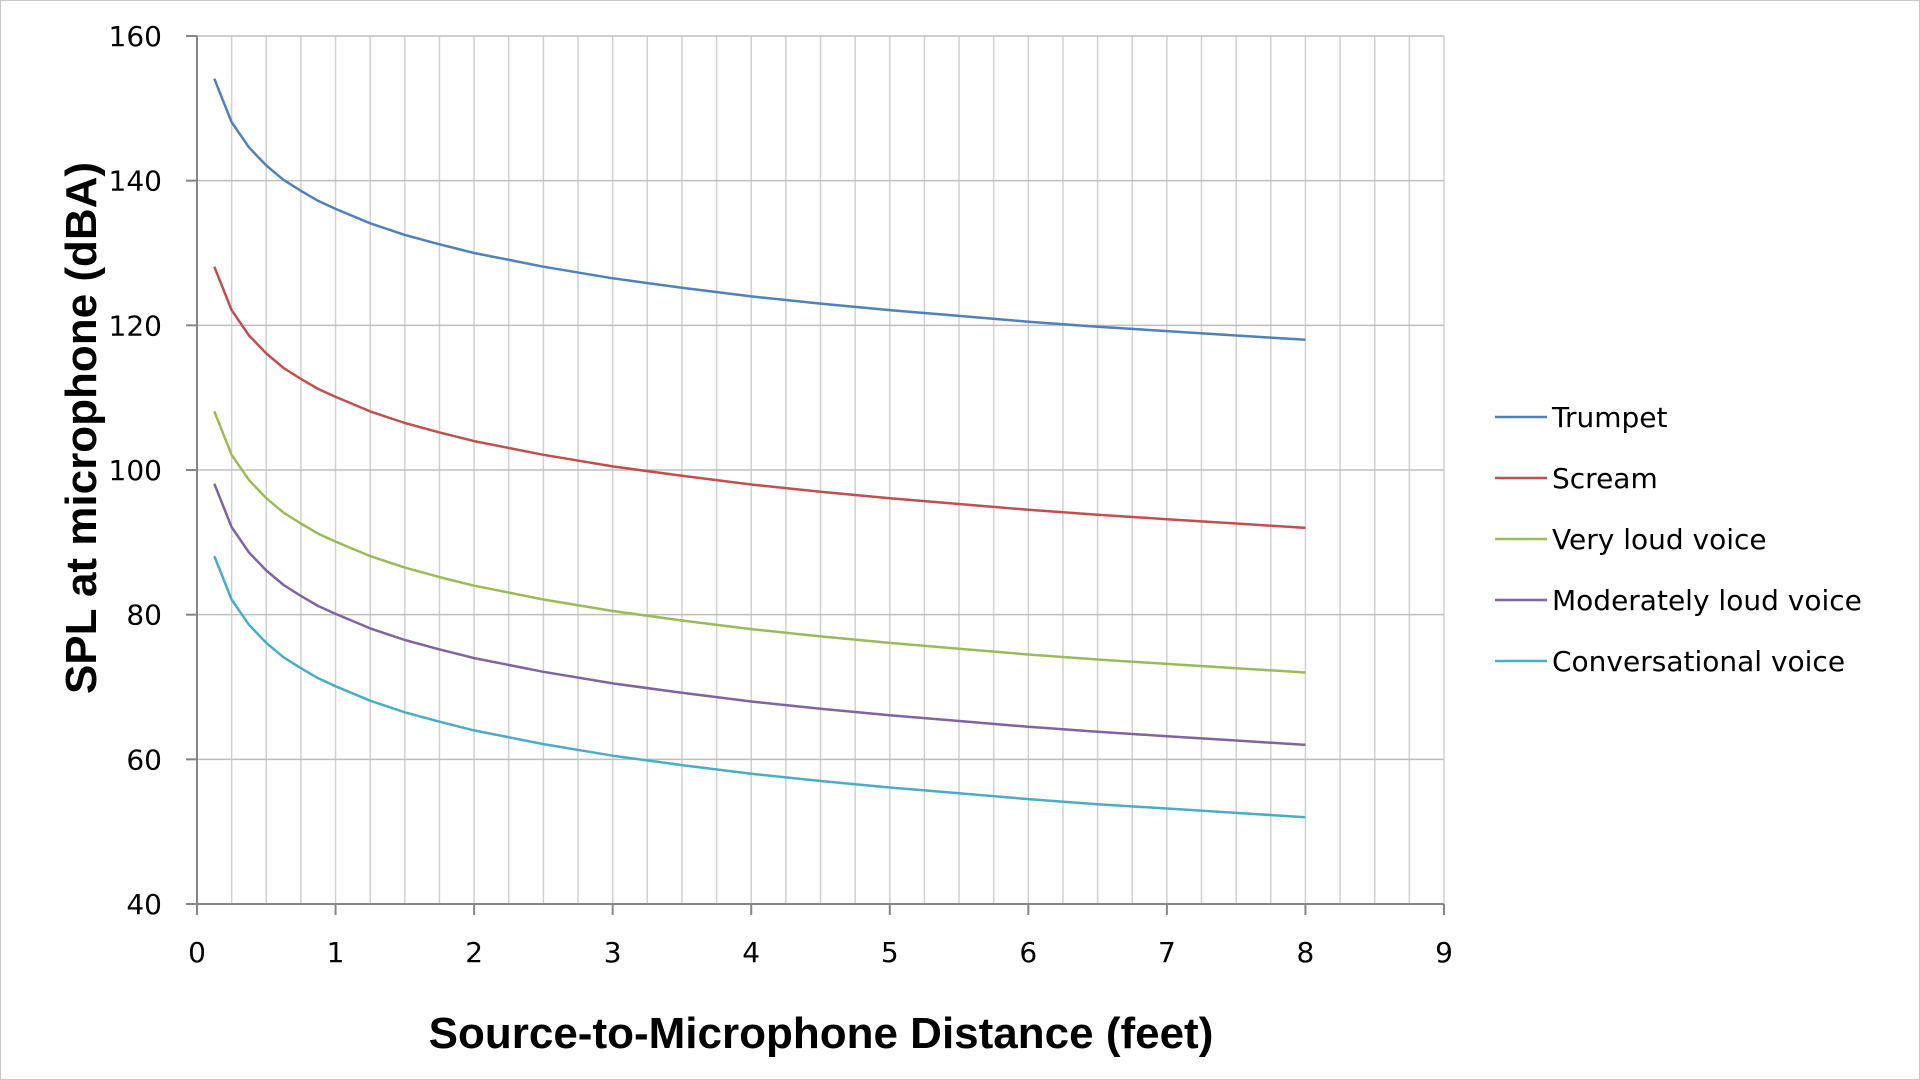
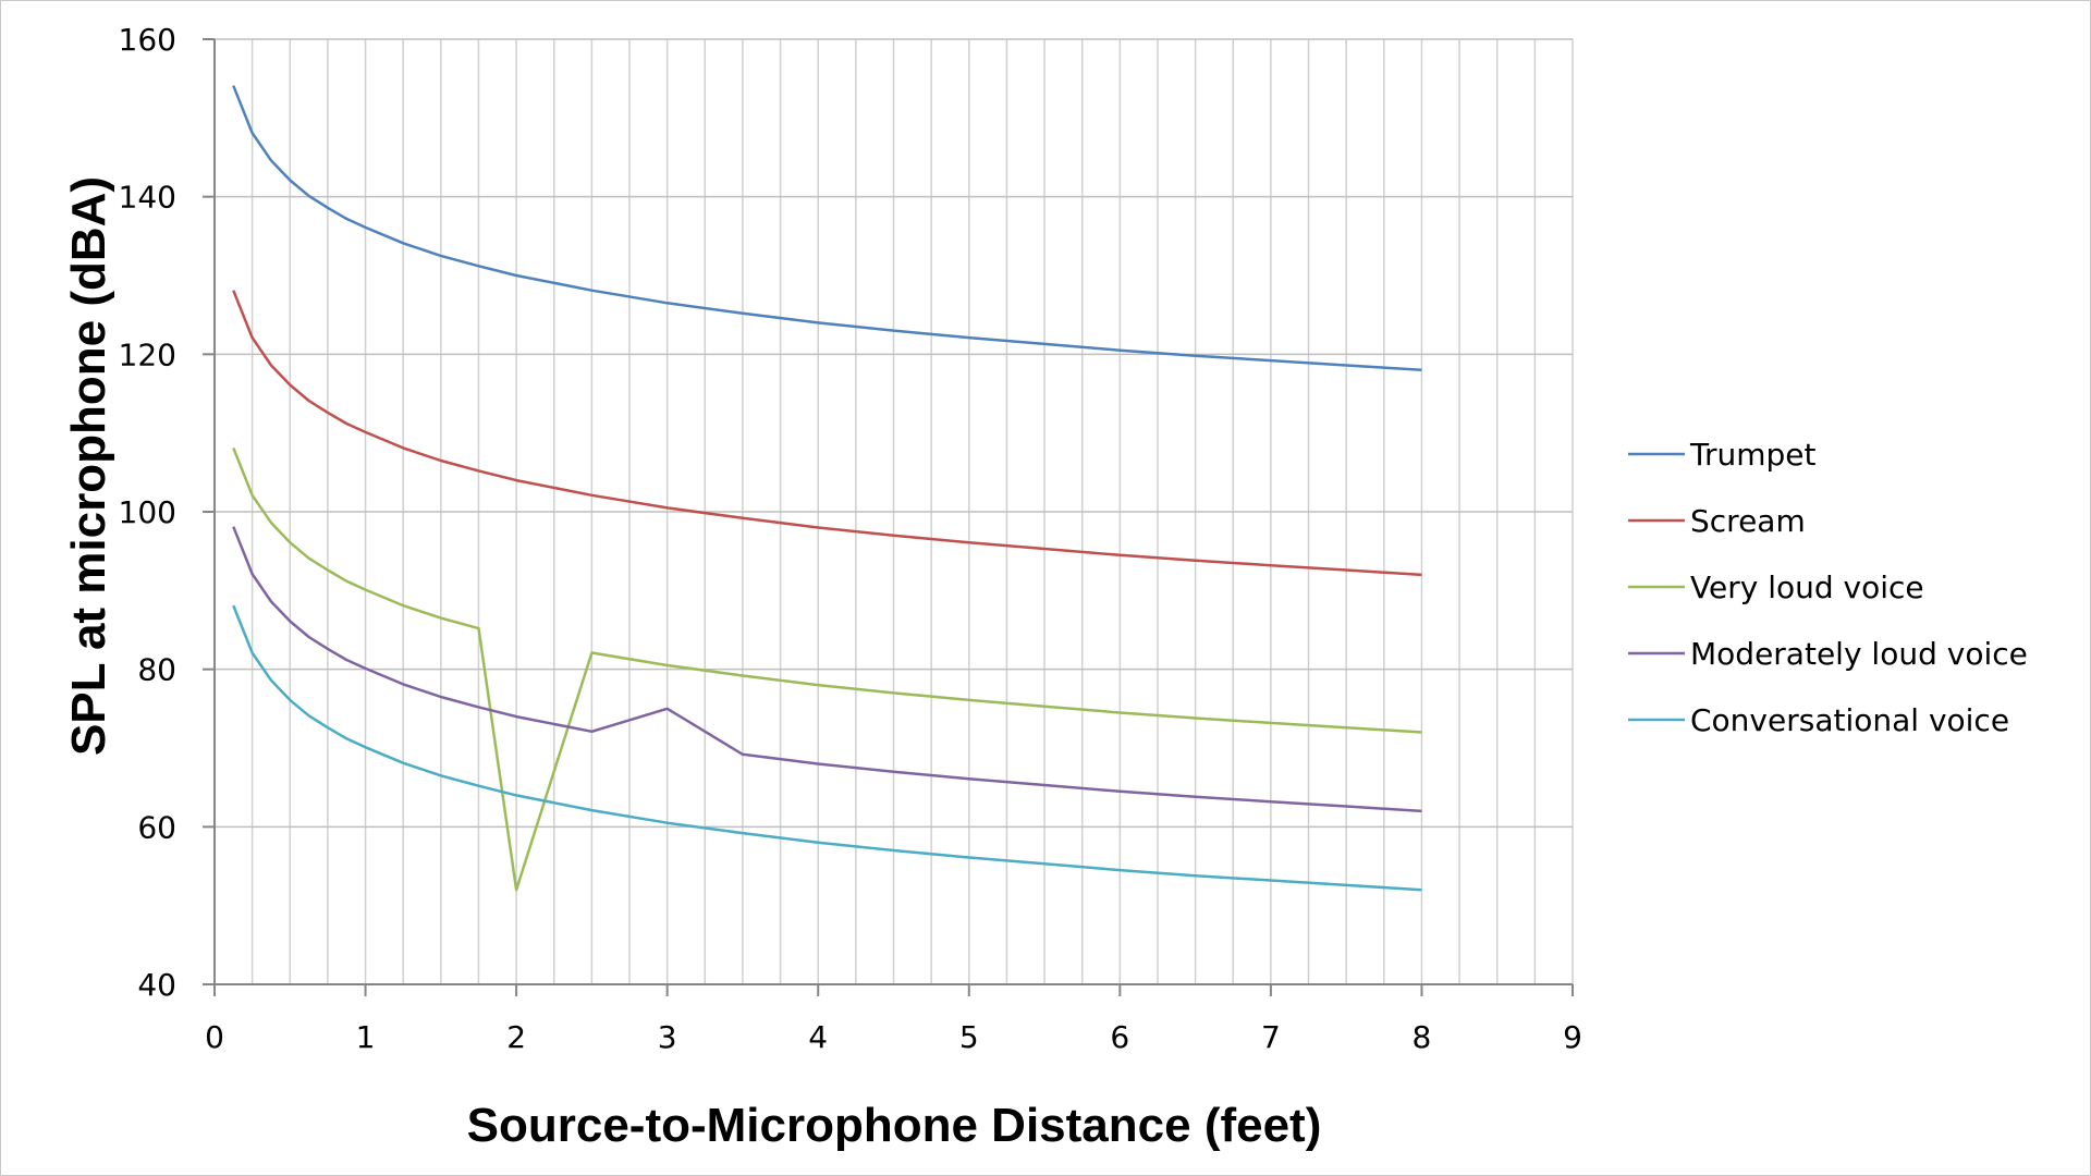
Very loud voice/2: 84 -> 52
Moderately loud voice/3: 70 -> 75
